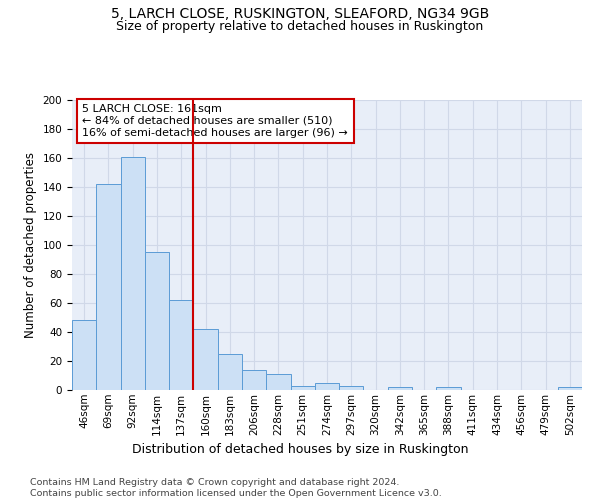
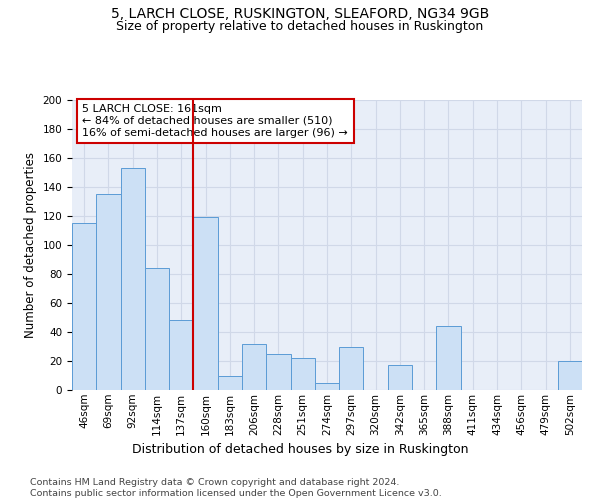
46sqm: 48 -> 115
69sqm: 142 -> 135
92sqm: 161 -> 153
114sqm: 95 -> 84
137sqm: 62 -> 48
160sqm: 42 -> 119
183sqm: 25 -> 10
206sqm: 14 -> 32
228sqm: 11 -> 25
251sqm: 3 -> 22
297sqm: 3 -> 30
342sqm: 2 -> 17
388sqm: 2 -> 44
502sqm: 2 -> 20
